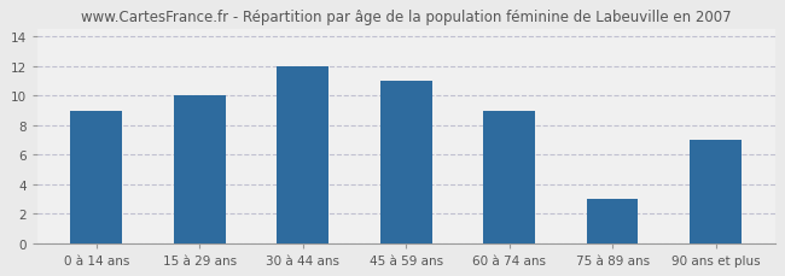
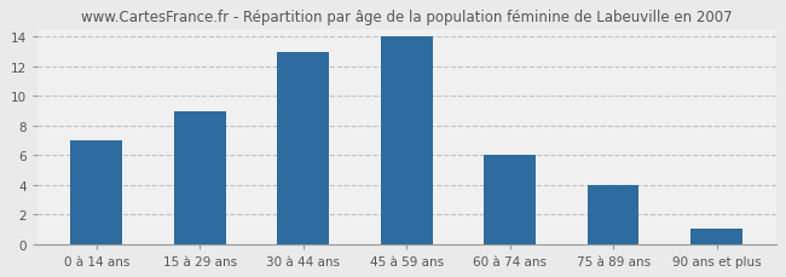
0 à 14 ans: 9 -> 7
15 à 29 ans: 10 -> 9
30 à 44 ans: 12 -> 13
45 à 59 ans: 11 -> 14
60 à 74 ans: 9 -> 6
75 à 89 ans: 3 -> 4
90 ans et plus: 7 -> 1
